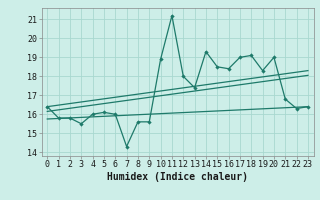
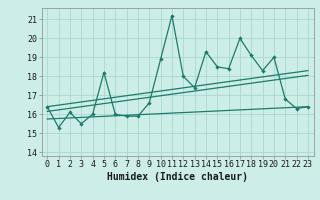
1: 15.8 -> 15.3
2: 15.8 -> 16.1
5: 16.1 -> 18.2
7: 14.3 -> 15.9
8: 15.6 -> 15.9
9: 15.6 -> 16.6
17: 19.0 -> 20.0
